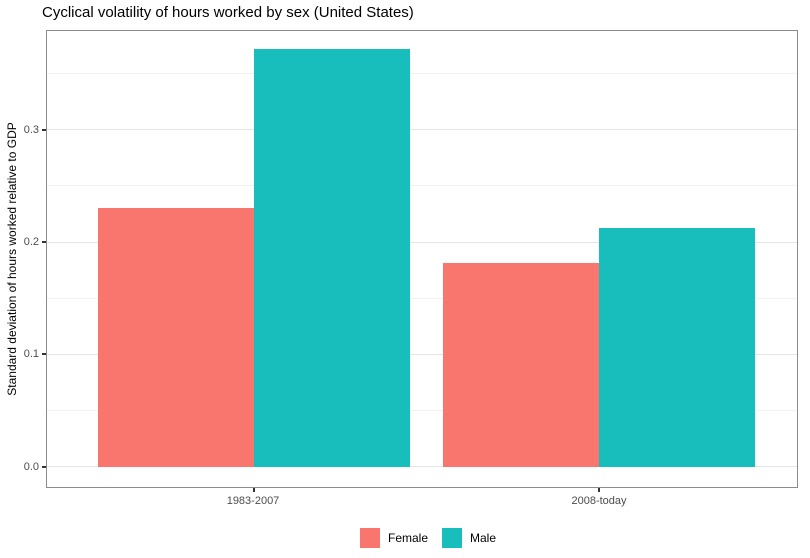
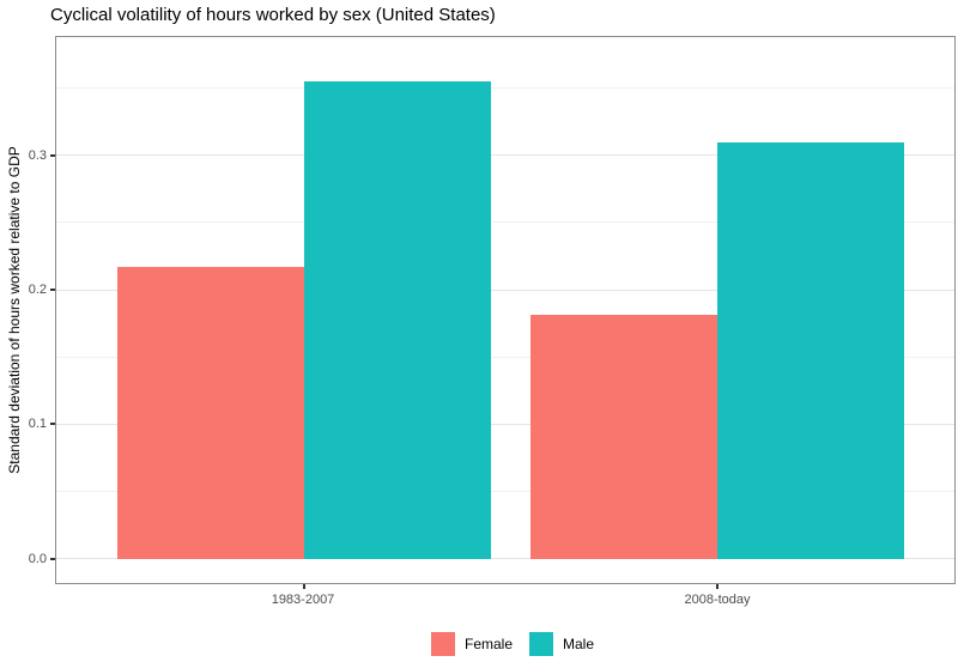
Female/1983-2007: 0.230 -> 0.217
Male/1983-2007: 0.372 -> 0.355
Male/2008-today: 0.213 -> 0.310
